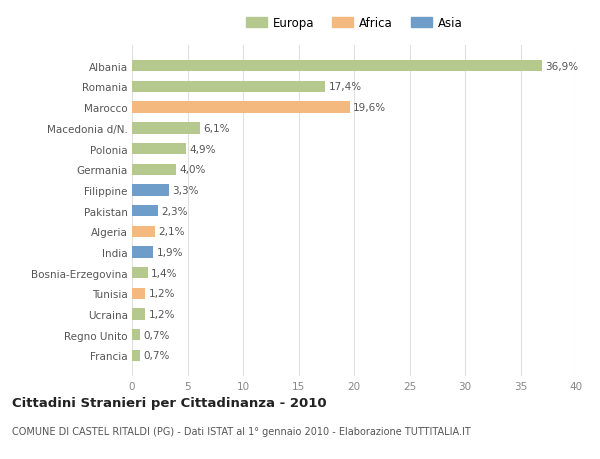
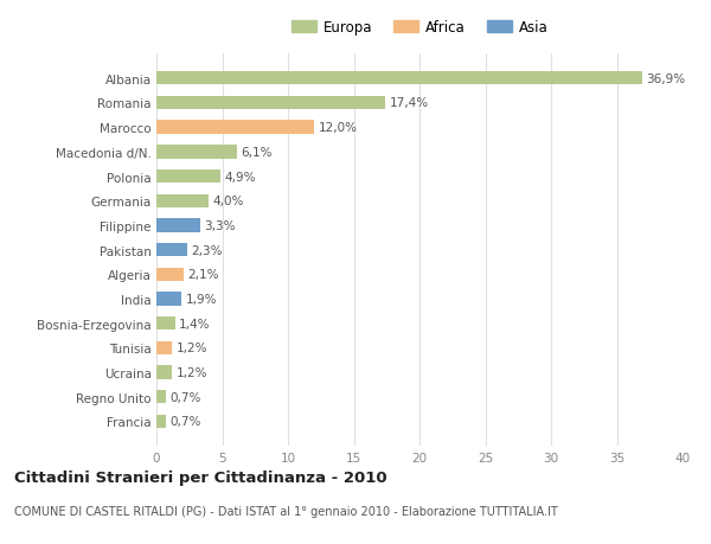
Marocco: 19,6% -> 12,0%
